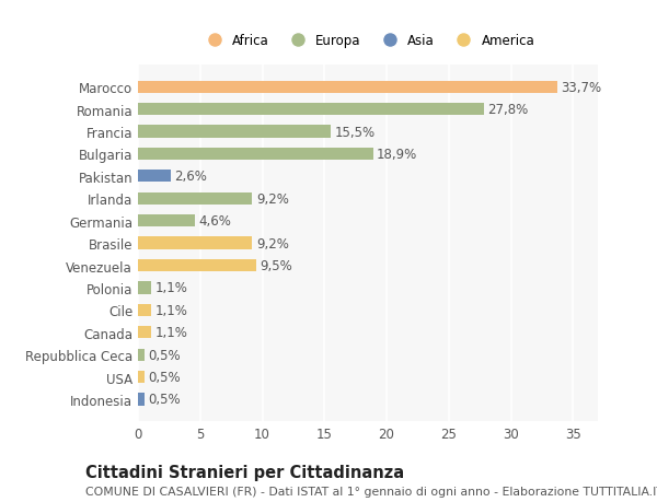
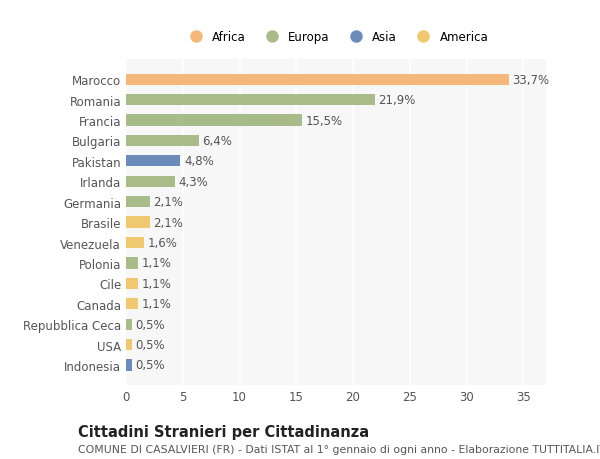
Romania: 27,8% -> 21,9%
Bulgaria: 18,9% -> 6,4%
Pakistan: 2,6% -> 4,8%
Irlanda: 9,2% -> 4,3%
Germania: 4,6% -> 2,1%
Brasile: 9,2% -> 2,1%
Venezuela: 9,5% -> 1,6%
